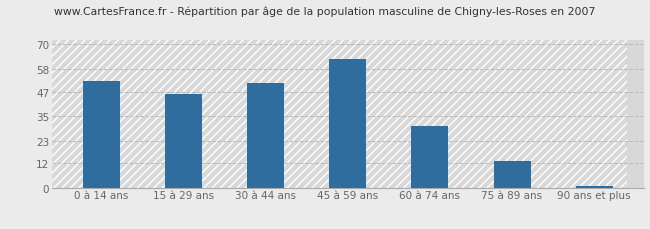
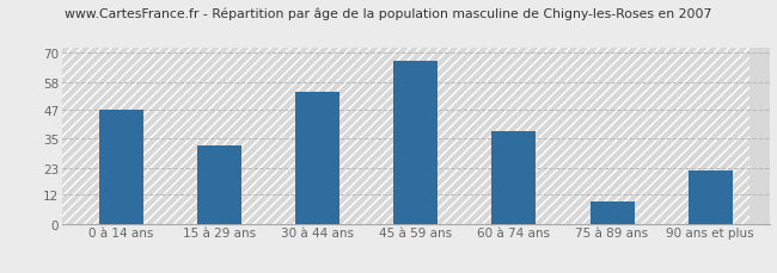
0 à 14 ans: 52 -> 47
15 à 29 ans: 46 -> 32
30 à 44 ans: 51 -> 54
45 à 59 ans: 63 -> 67
60 à 74 ans: 30 -> 38
75 à 89 ans: 13 -> 9
90 ans et plus: 1 -> 22
